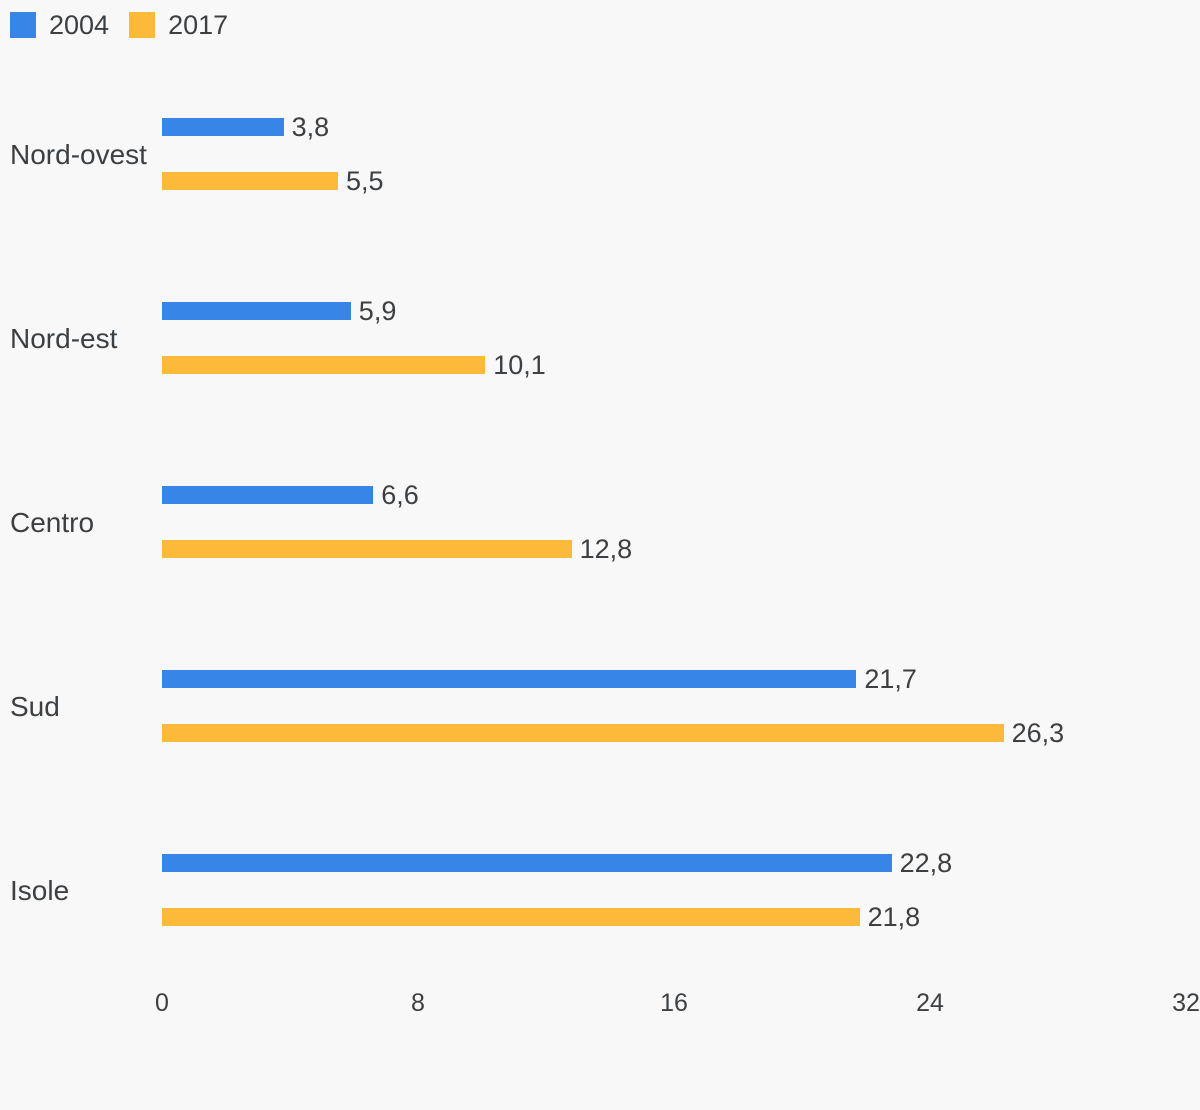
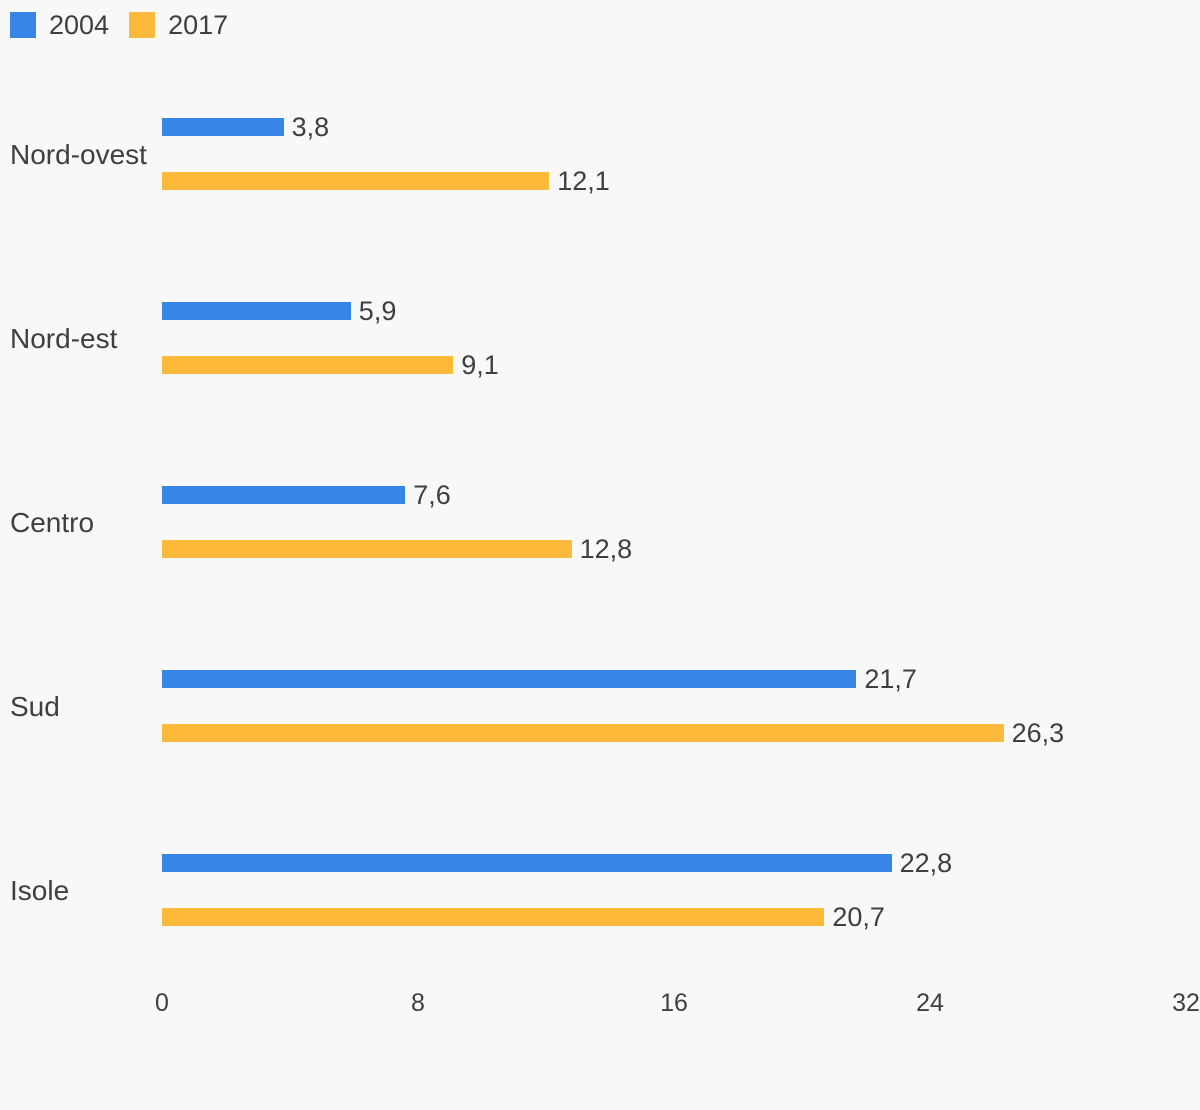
2017/Nord-ovest: 5,5 -> 12,1
2017/Nord-est: 10,1 -> 9,1
2004/Centro: 6,6 -> 7,6
2017/Isole: 21,8 -> 20,7
